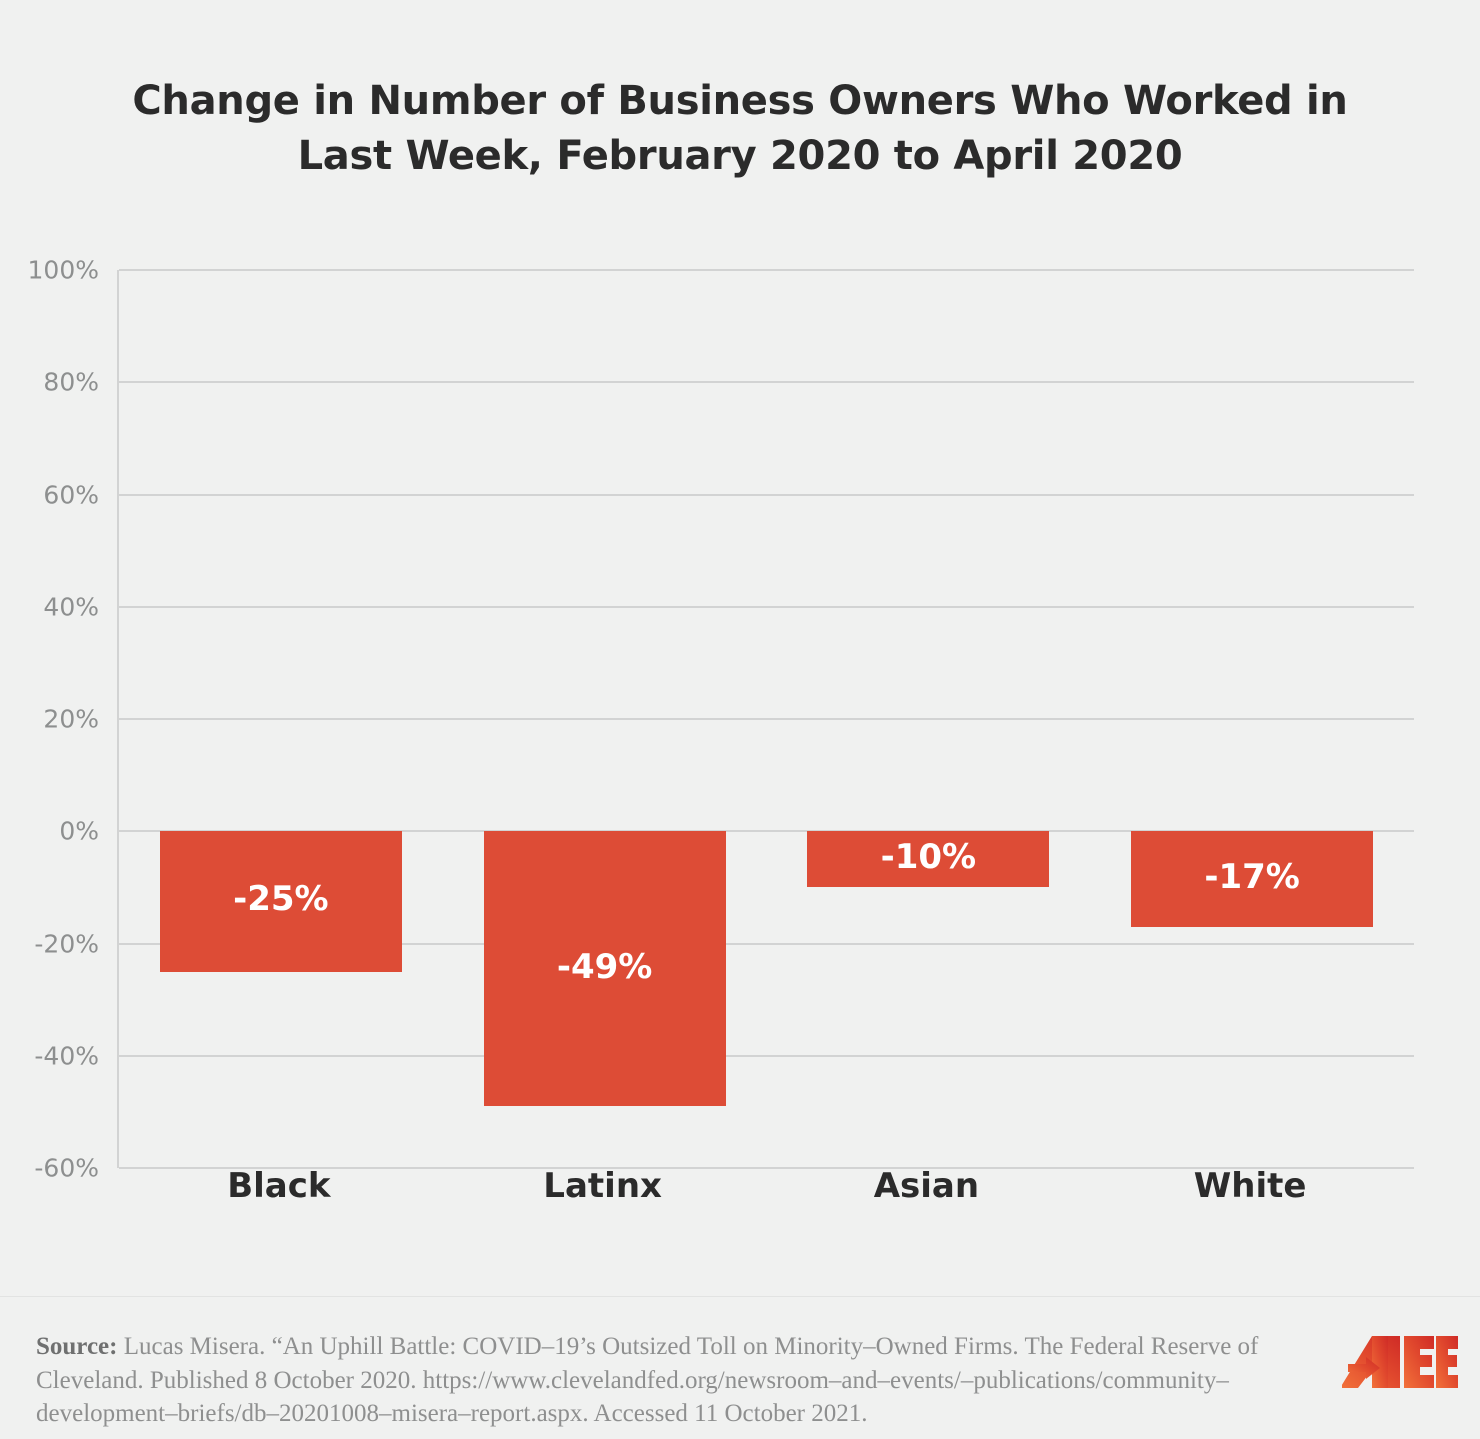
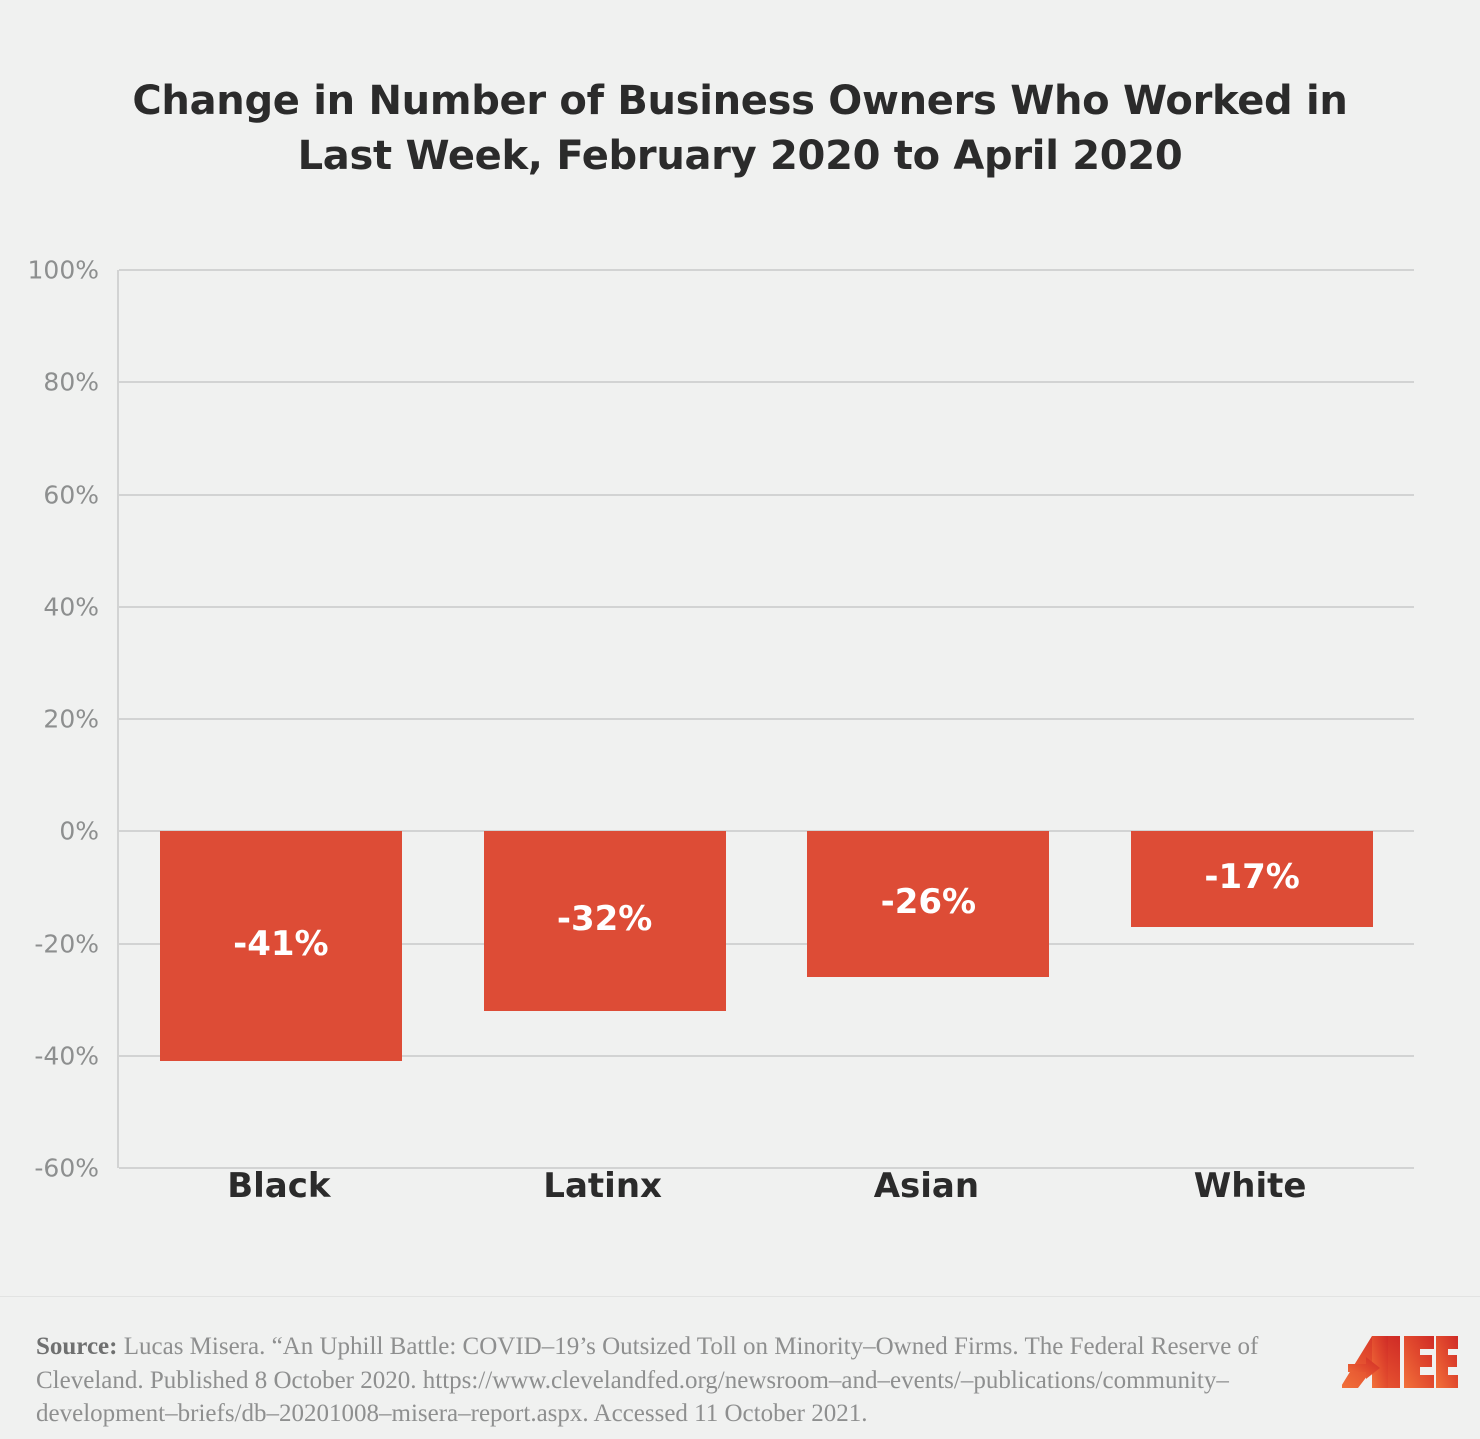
Black: -25% -> -41%
Latinx: -49% -> -32%
Asian: -10% -> -26%
